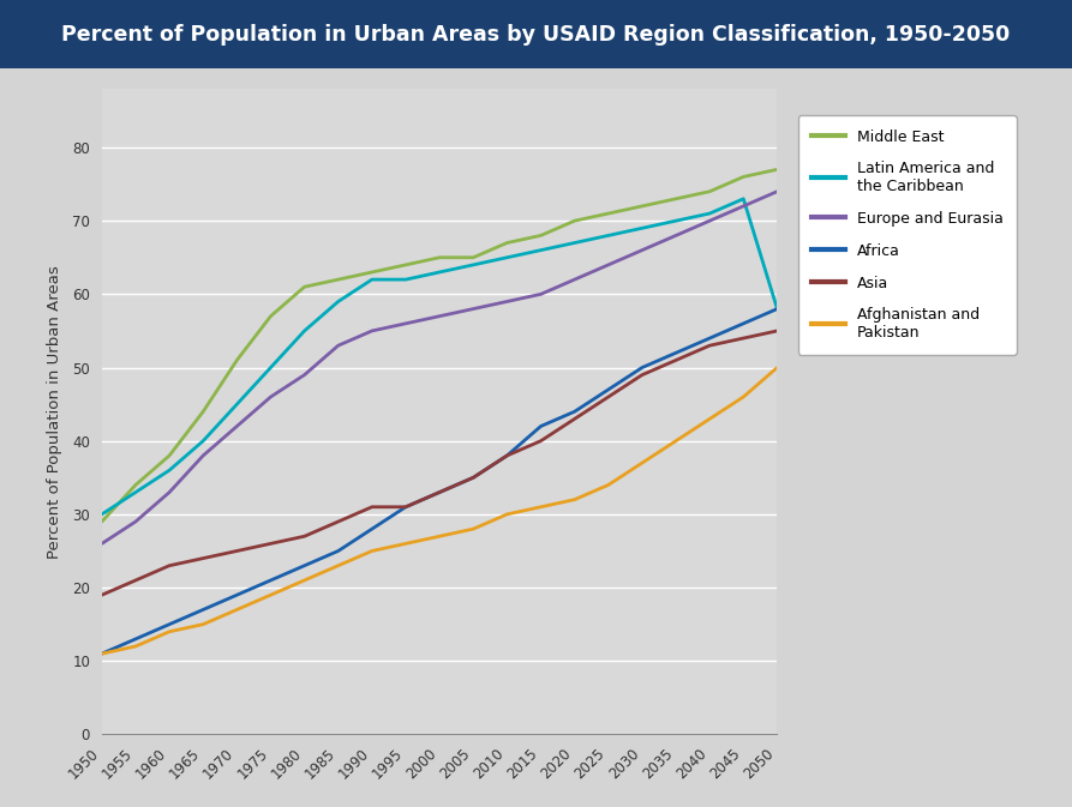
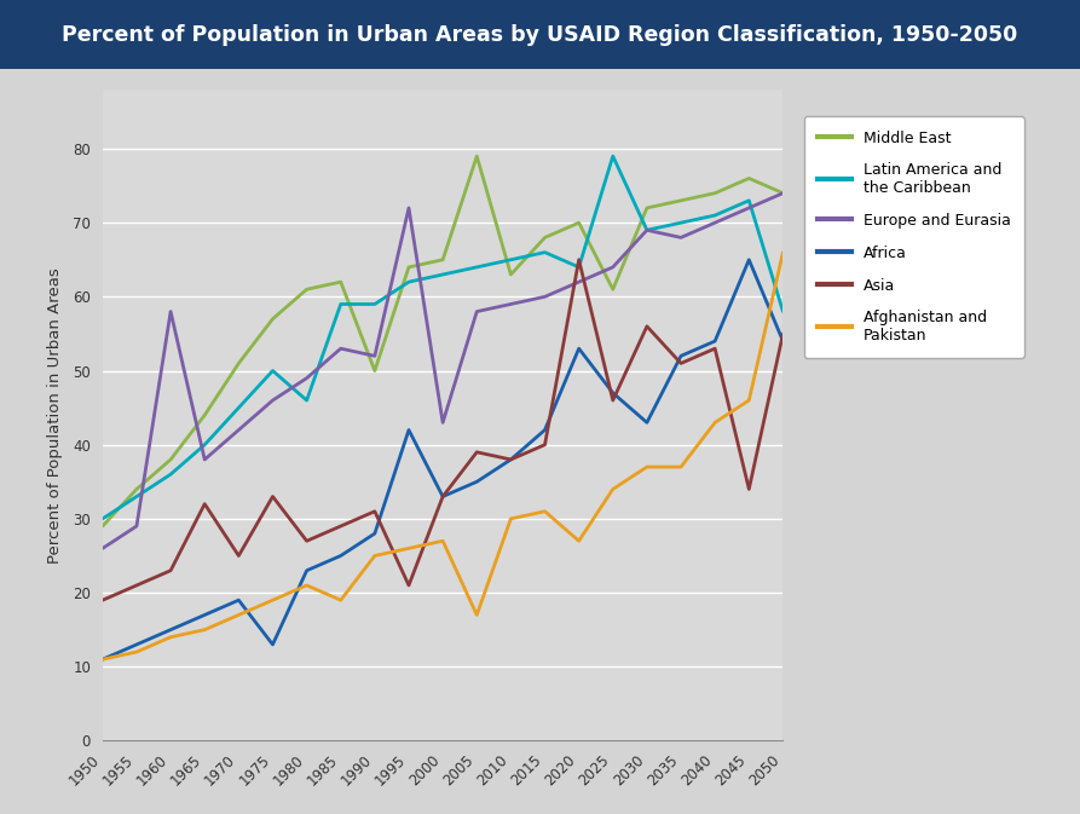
Europe and Eurasia/1960: 33 -> 58
Asia/1965: 24 -> 32
Africa/1975: 21 -> 13
Asia/1975: 26 -> 33
Latin America and the Caribbean/1980: 55 -> 46
Afghanistan and Pakistan/1985: 23 -> 19
Middle East/1990: 63 -> 50
Latin America and the Caribbean/1990: 62 -> 59
Europe and Eurasia/1990: 55 -> 52
Europe and Eurasia/1995: 56 -> 72
Africa/1995: 31 -> 42
Asia/1995: 31 -> 21
Europe and Eurasia/2000: 57 -> 43
Middle East/2005: 65 -> 79
Asia/2005: 35 -> 39
Afghanistan and Pakistan/2005: 28 -> 17
Middle East/2010: 67 -> 63
Latin America and the Caribbean/2020: 67 -> 64
Africa/2020: 44 -> 53
Asia/2020: 43 -> 65
Afghanistan and Pakistan/2020: 32 -> 27
Middle East/2025: 71 -> 61
Latin America and the Caribbean/2025: 68 -> 79
Europe and Eurasia/2030: 66 -> 69
Africa/2030: 50 -> 43
Asia/2030: 49 -> 56
Afghanistan and Pakistan/2035: 40 -> 37
Africa/2045: 56 -> 65
Asia/2045: 54 -> 34
Middle East/2050: 77 -> 74
Africa/2050: 58 -> 54
Afghanistan and Pakistan/2050: 50 -> 66
